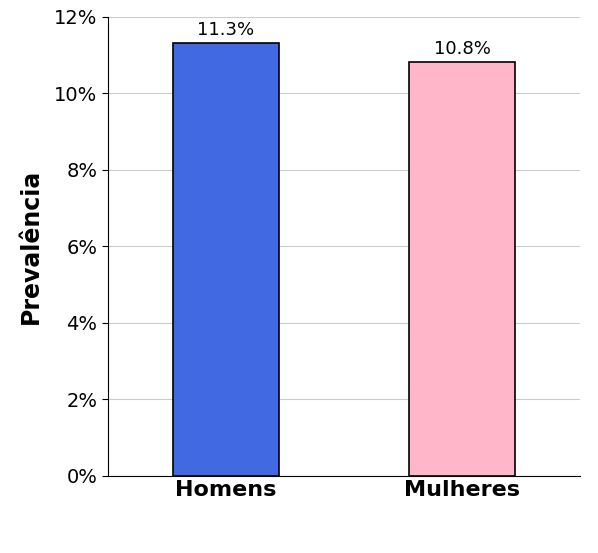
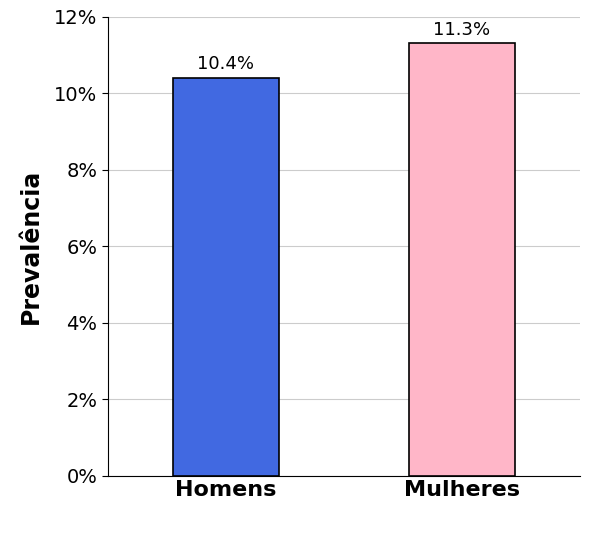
Homens: 11.3% -> 10.4%
Mulheres: 10.8% -> 11.3%
